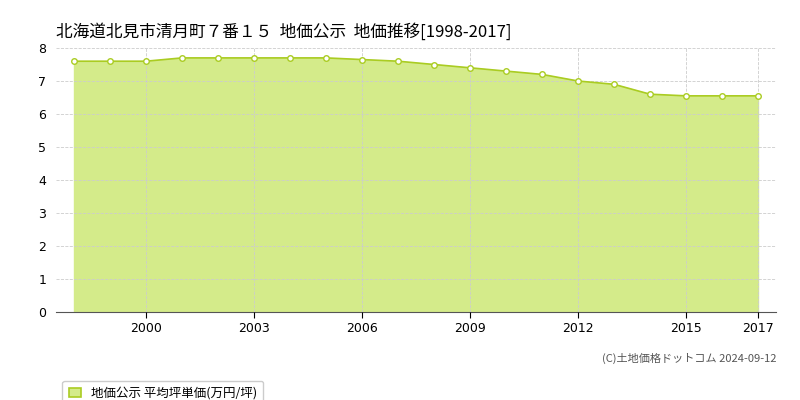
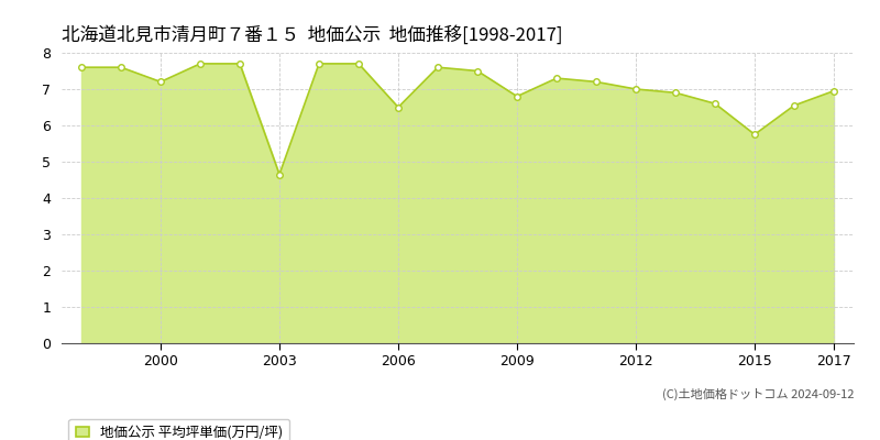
2000: 7.60 -> 7.20
2003: 7.70 -> 4.65
2006: 7.65 -> 6.50
2009: 7.40 -> 6.80
2015: 6.55 -> 5.75
2017: 6.55 -> 6.95
